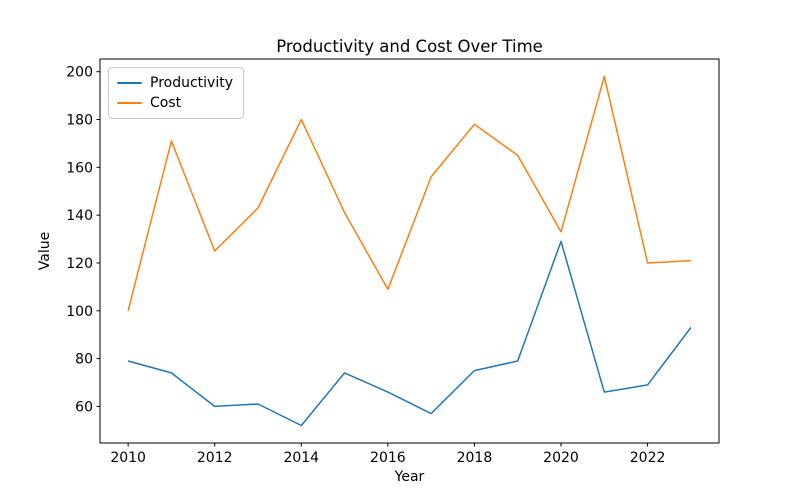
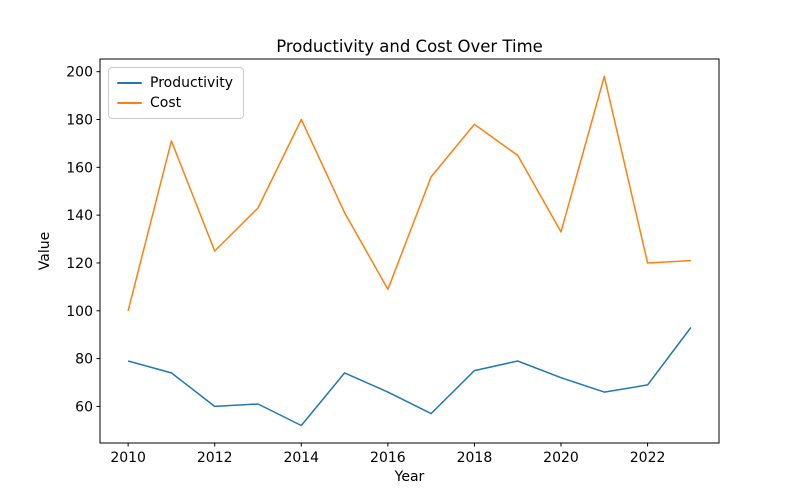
Productivity/2020: 129 -> 72
